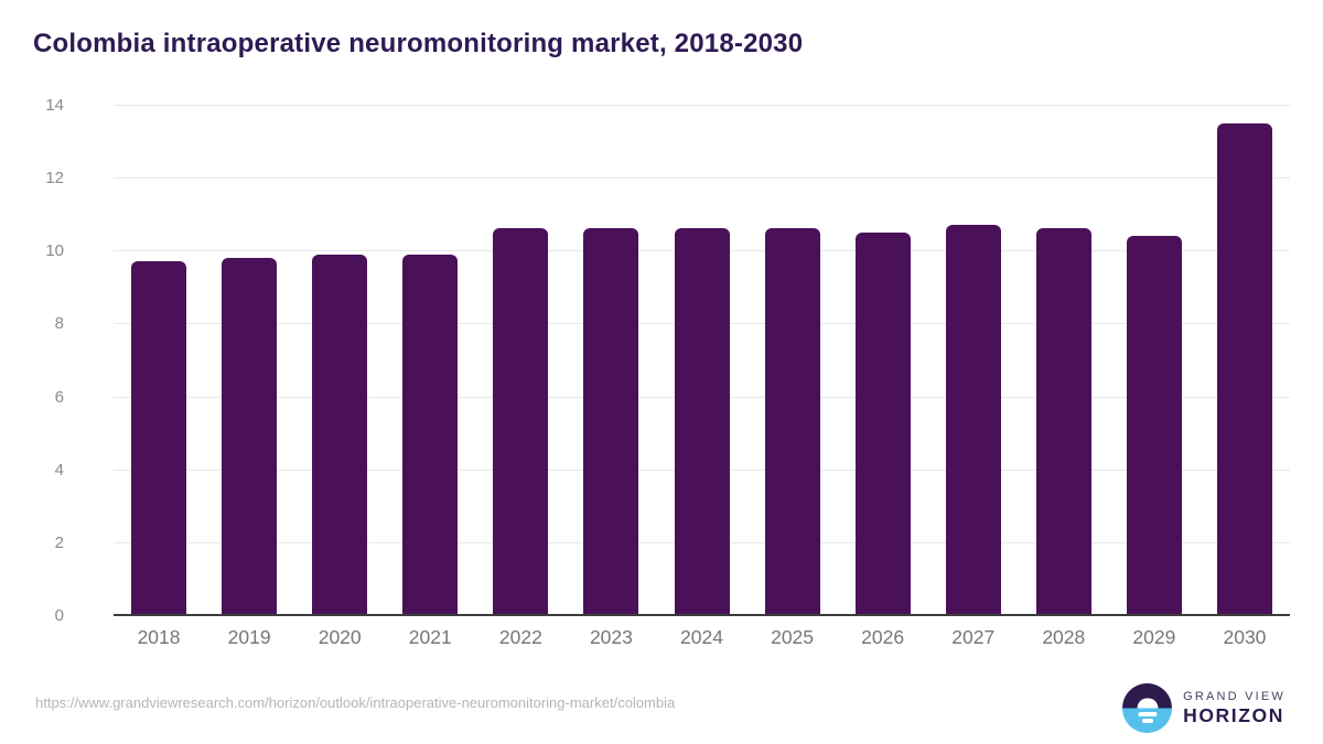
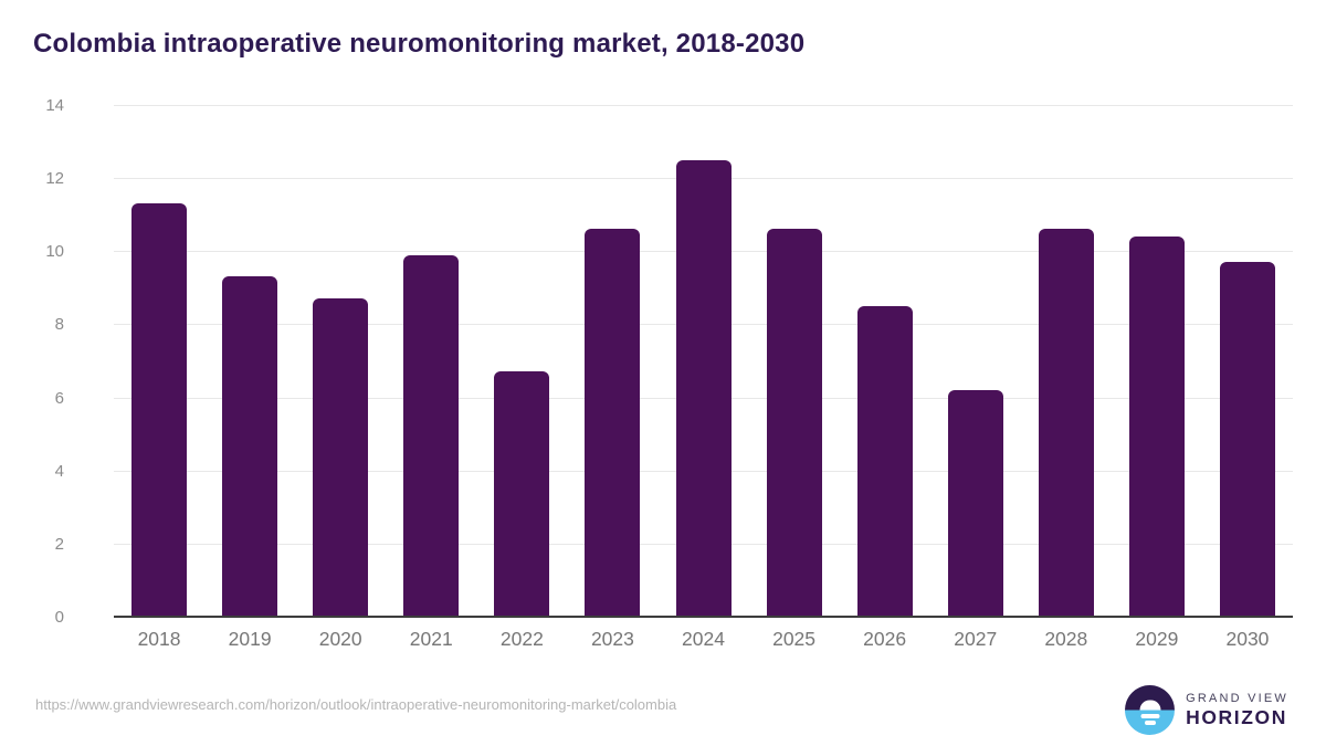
2018: 9.7 -> 11.3
2019: 9.8 -> 9.3
2020: 9.9 -> 8.7
2022: 10.6 -> 6.7
2024: 10.6 -> 12.5
2026: 10.5 -> 8.5
2027: 10.7 -> 6.2
2030: 13.5 -> 9.7
